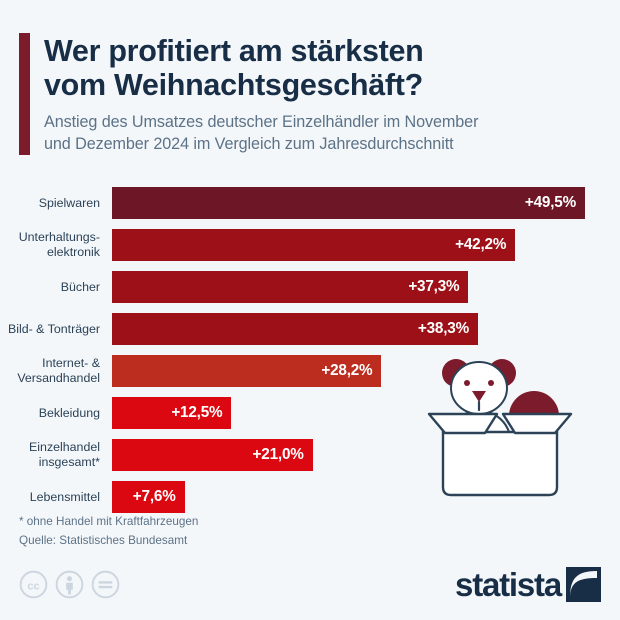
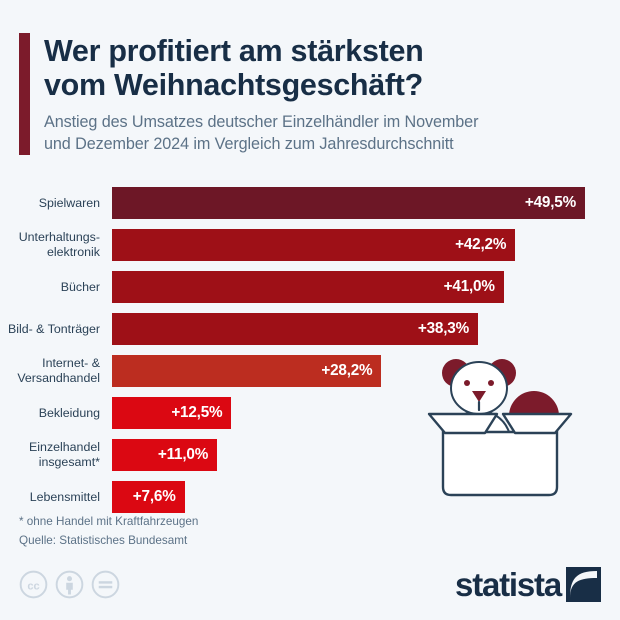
Bücher: +37,3% -> +41,0%
Einzelhandel insgesamt*: +21,0% -> +11,0%
